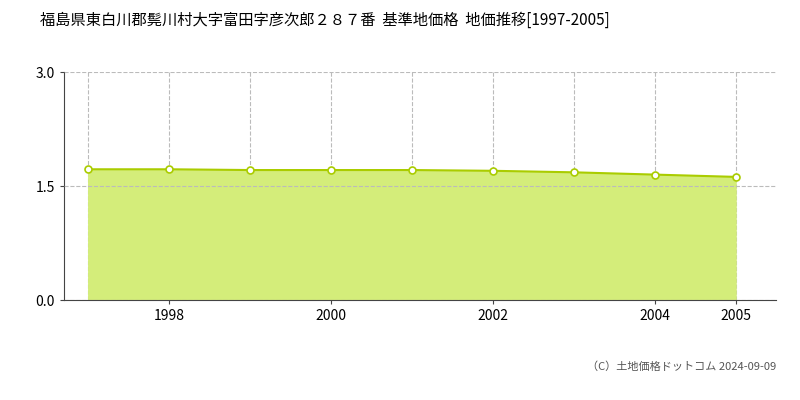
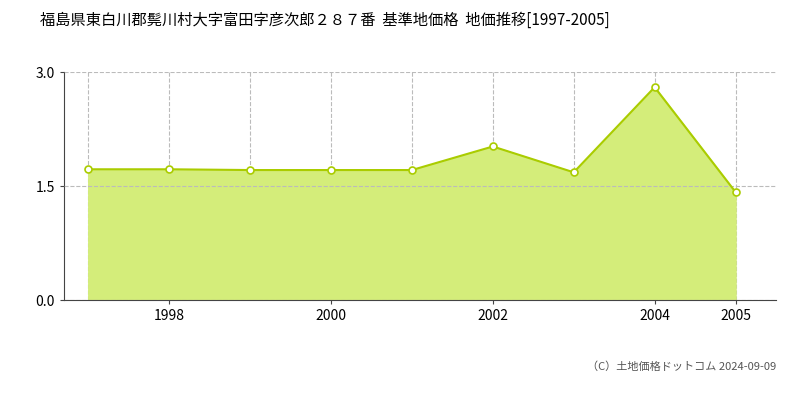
2002: 1.70 -> 2.02
2004: 1.65 -> 2.80
2005: 1.62 -> 1.42
